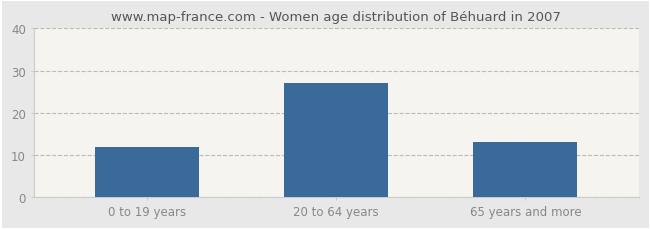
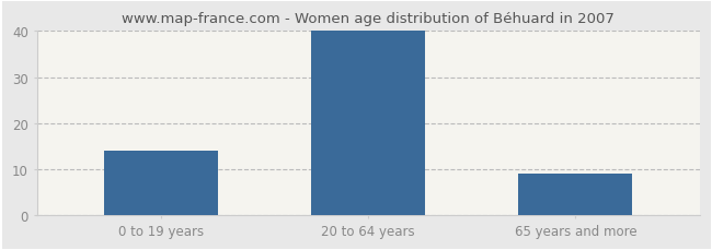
0 to 19 years: 12 -> 14
20 to 64 years: 27 -> 40
65 years and more: 13 -> 9
